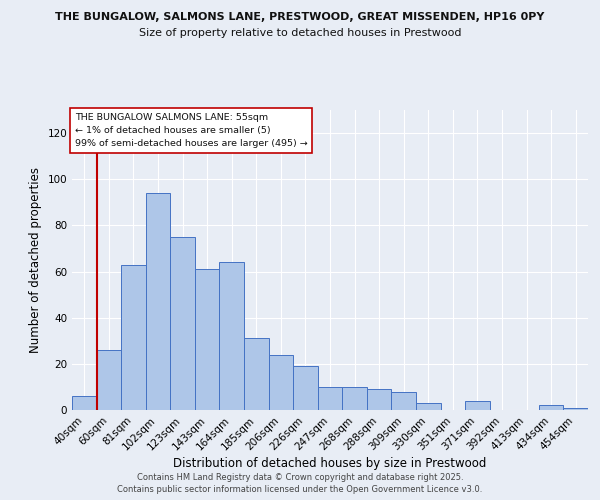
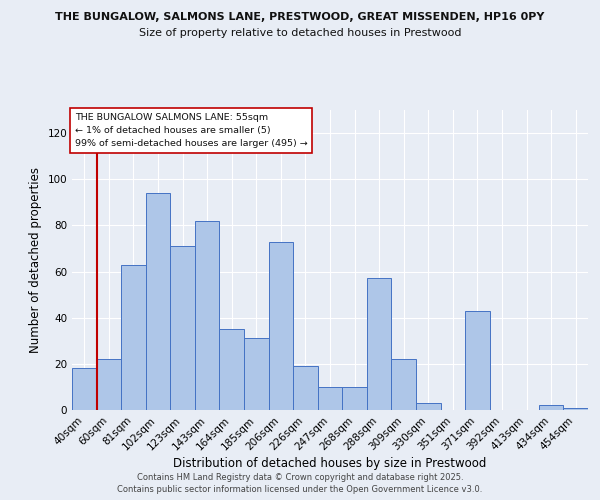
40sqm: 6 -> 18
60sqm: 26 -> 22
123sqm: 75 -> 71
143sqm: 61 -> 82
164sqm: 64 -> 35
206sqm: 24 -> 73
288sqm: 9 -> 57
309sqm: 8 -> 22
371sqm: 4 -> 43
